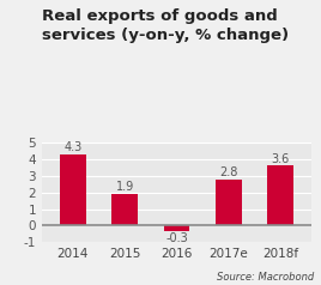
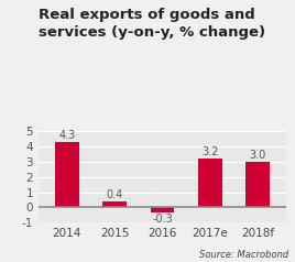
2015: 1.9 -> 0.4
2017e: 2.8 -> 3.2
2018f: 3.6 -> 3.0
